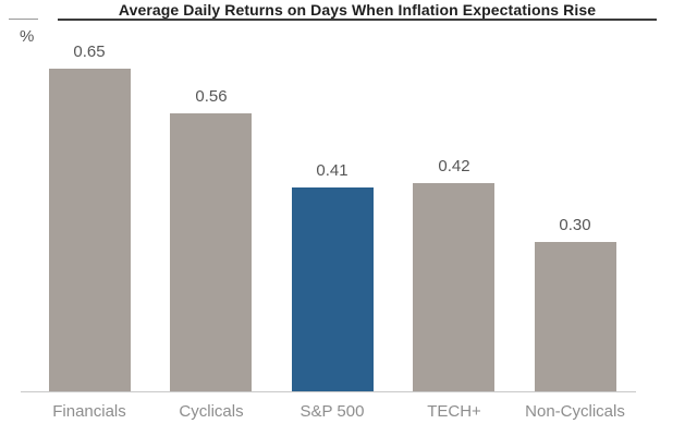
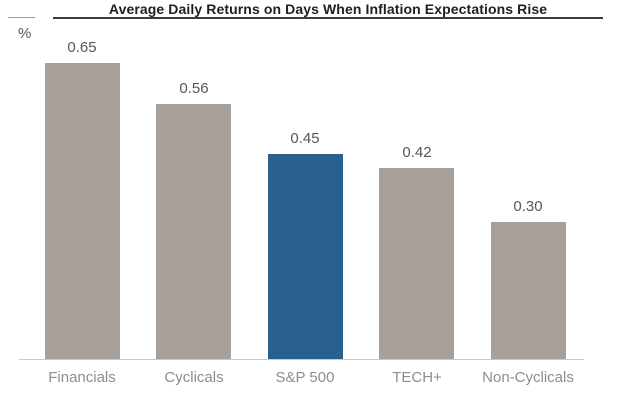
S&P 500: 0.41 -> 0.45
